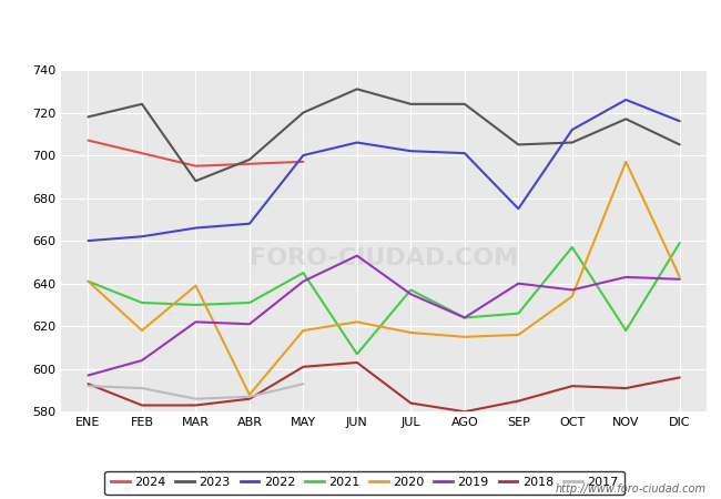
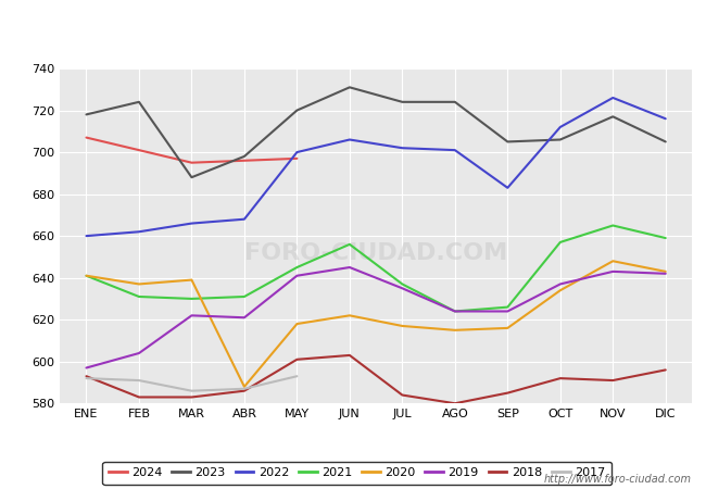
2020/FEB: 618 -> 637
2021/JUN: 607 -> 656
2019/JUN: 653 -> 645
2022/SEP: 675 -> 683
2019/SEP: 640 -> 624
2021/NOV: 618 -> 665
2020/NOV: 697 -> 648
